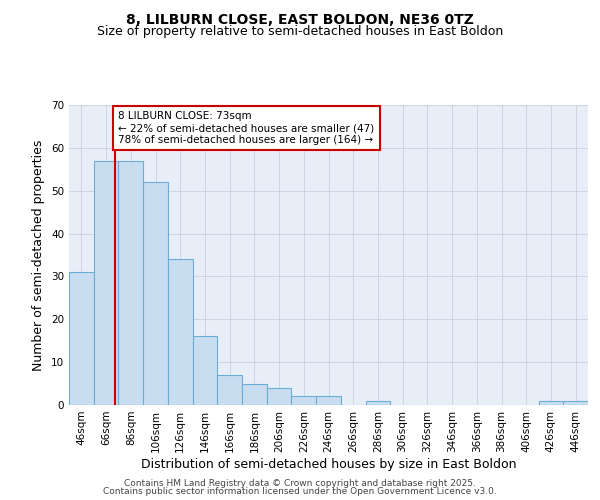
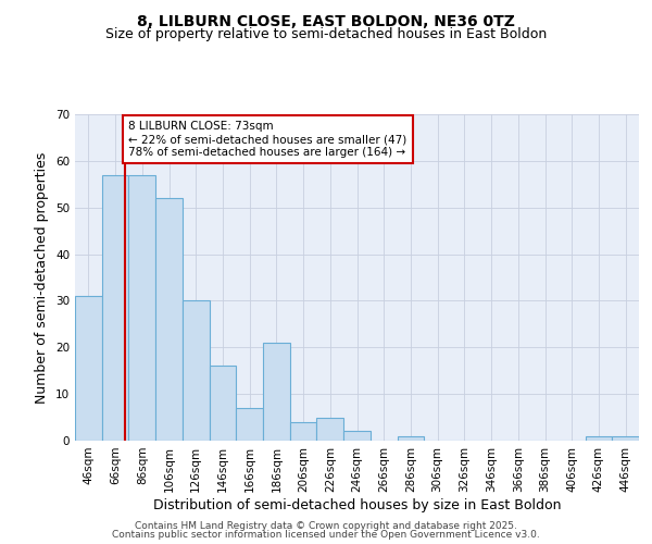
126sqm: 34 -> 30
186sqm: 5 -> 21
226sqm: 2 -> 5
